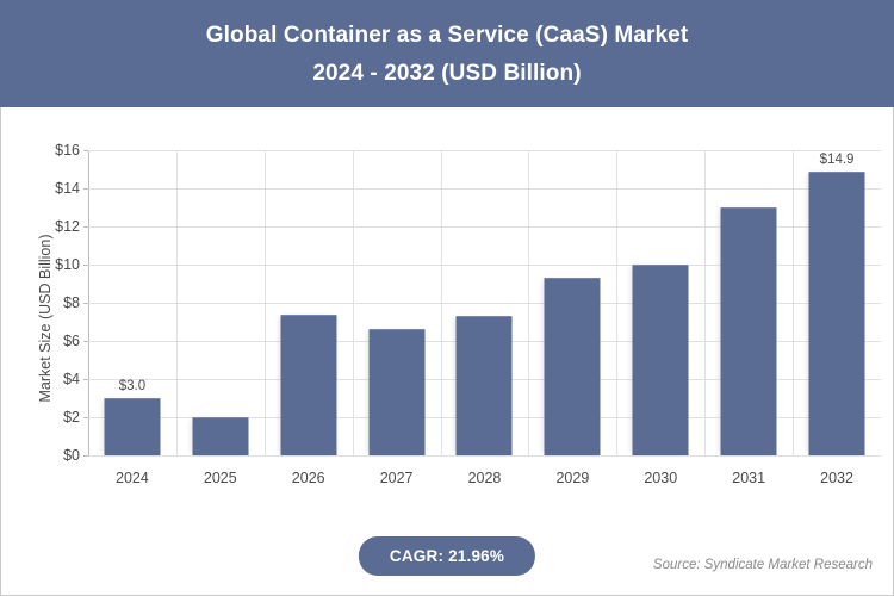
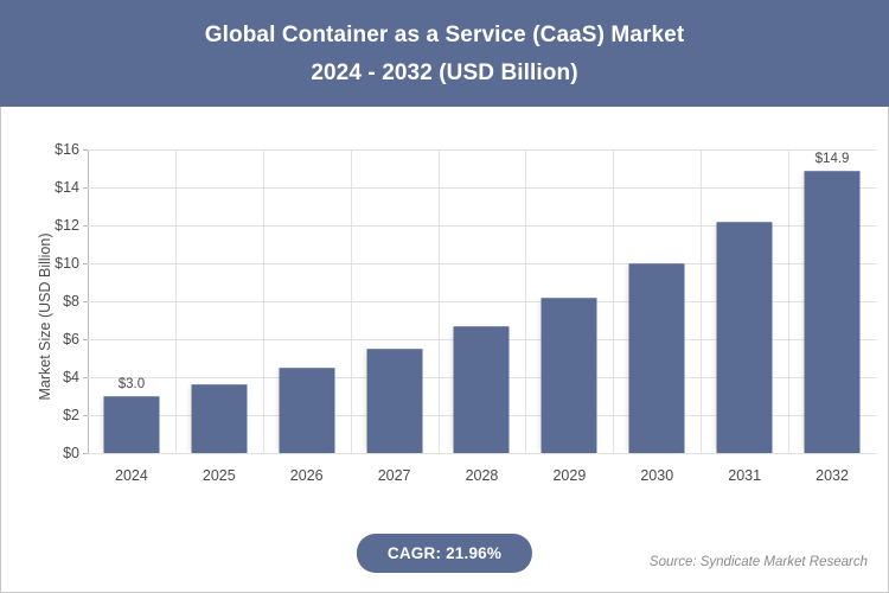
2025: $2.0 -> $3.6
2026: $7.4 -> $4.5
2027: $6.6 -> $5.5
2028: $7.3 -> $6.7
2029: $9.3 -> $8.2
2031: $13.0 -> $12.2
